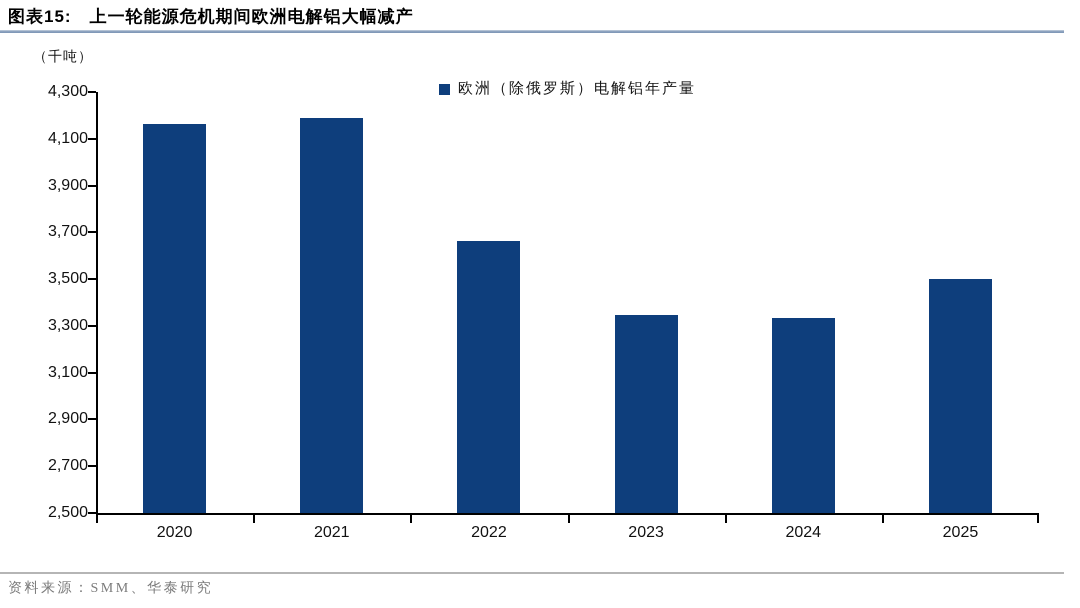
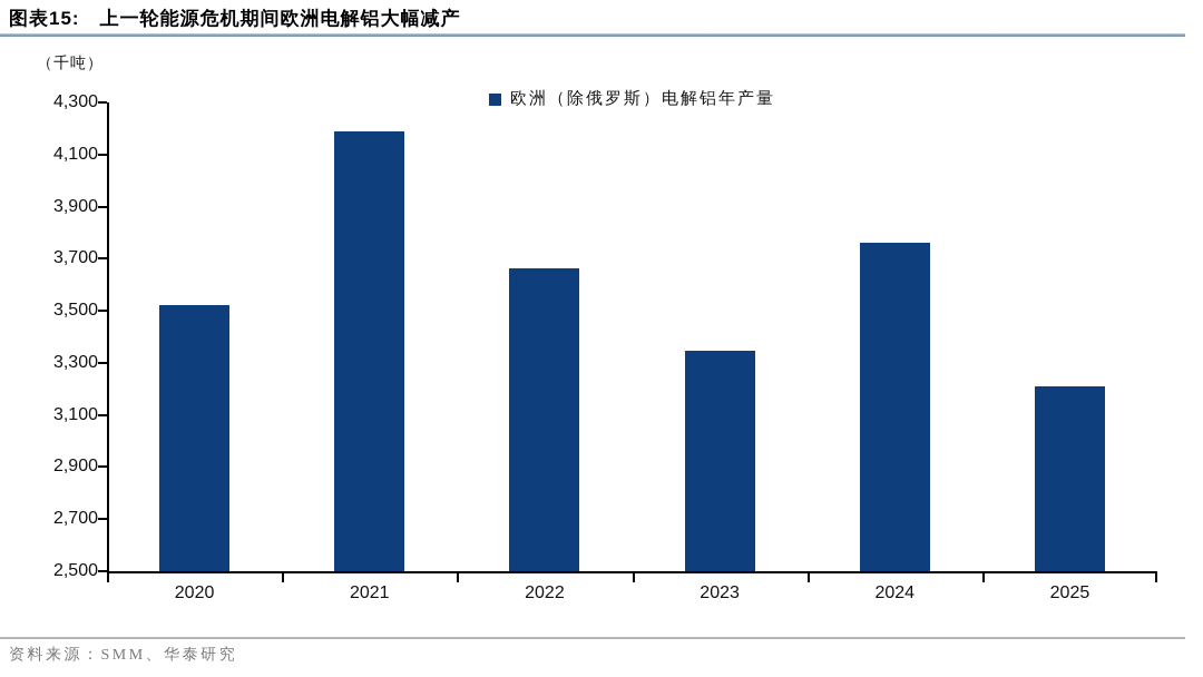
2020: 4160 -> 3520
2024: 3340 -> 3760
2025: 3500 -> 3210
